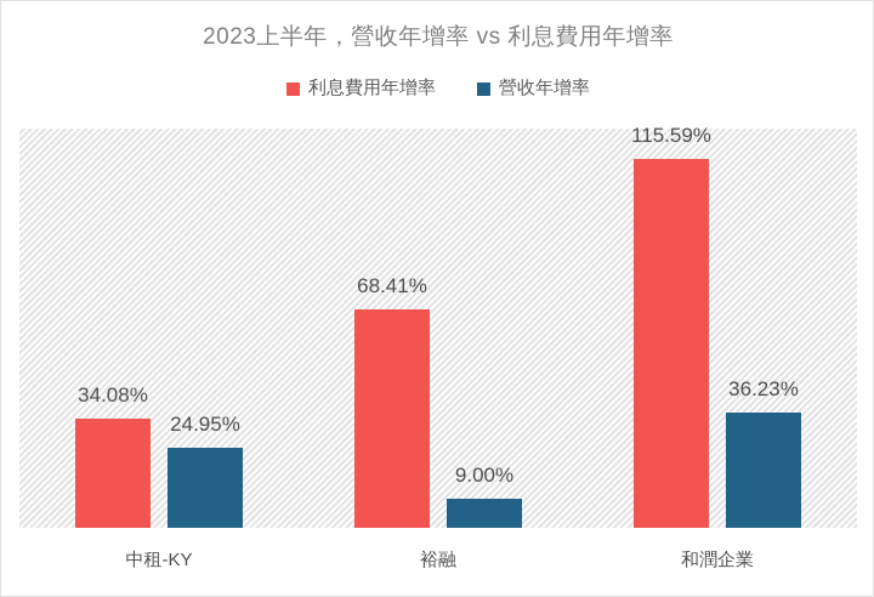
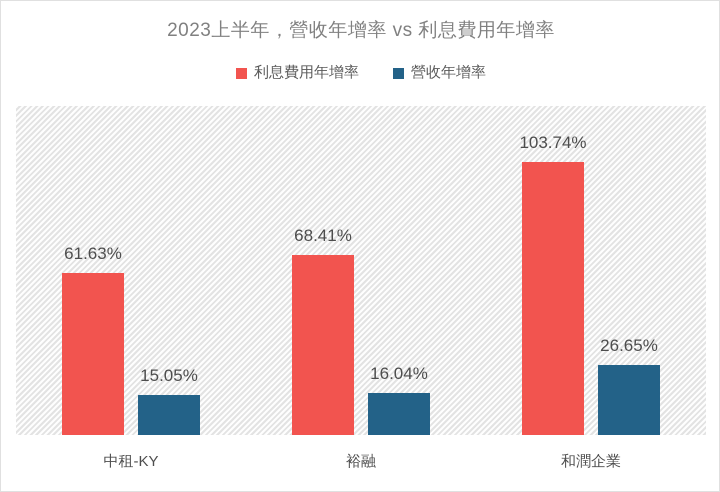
利息費用年增率/中租-KY: 34.08% -> 61.63%
營收年增率/中租-KY: 24.95% -> 15.05%
營收年增率/裕融: 9.00% -> 16.04%
利息費用年增率/和潤企業: 115.59% -> 103.74%
營收年增率/和潤企業: 36.23% -> 26.65%
